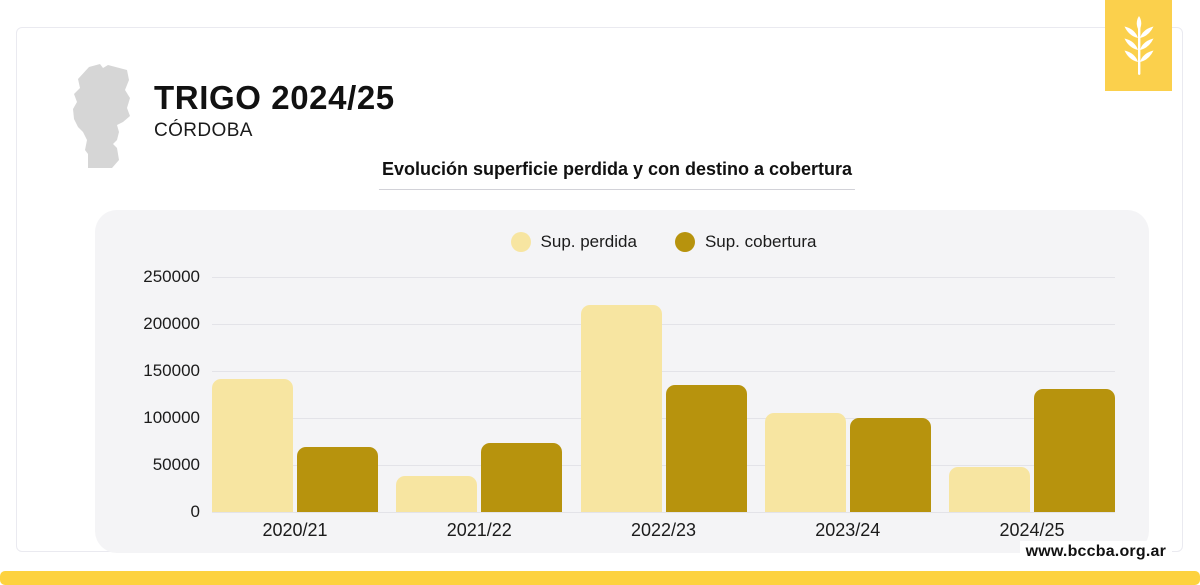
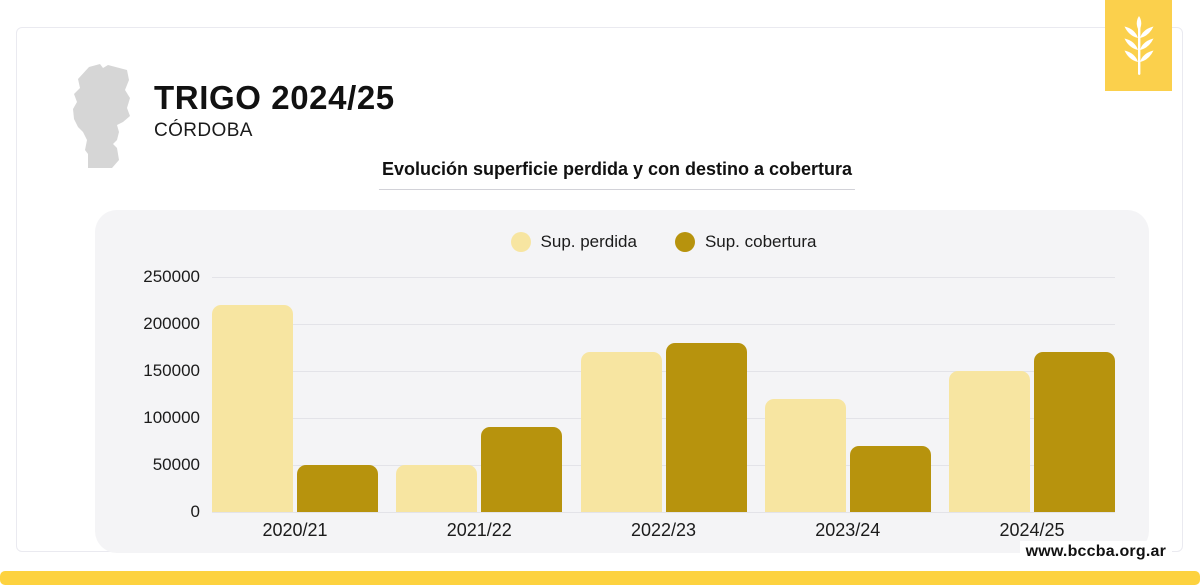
Sup. perdida/2020/21: 140000 -> 220000
Sup. cobertura/2020/21: 70000 -> 50000
Sup. perdida/2021/22: 40000 -> 50000
Sup. cobertura/2021/22: 70000 -> 90000
Sup. perdida/2022/23: 220000 -> 170000
Sup. cobertura/2022/23: 140000 -> 180000
Sup. perdida/2023/24: 100000 -> 120000
Sup. cobertura/2023/24: 100000 -> 70000
Sup. perdida/2024/25: 50000 -> 150000
Sup. cobertura/2024/25: 130000 -> 170000
